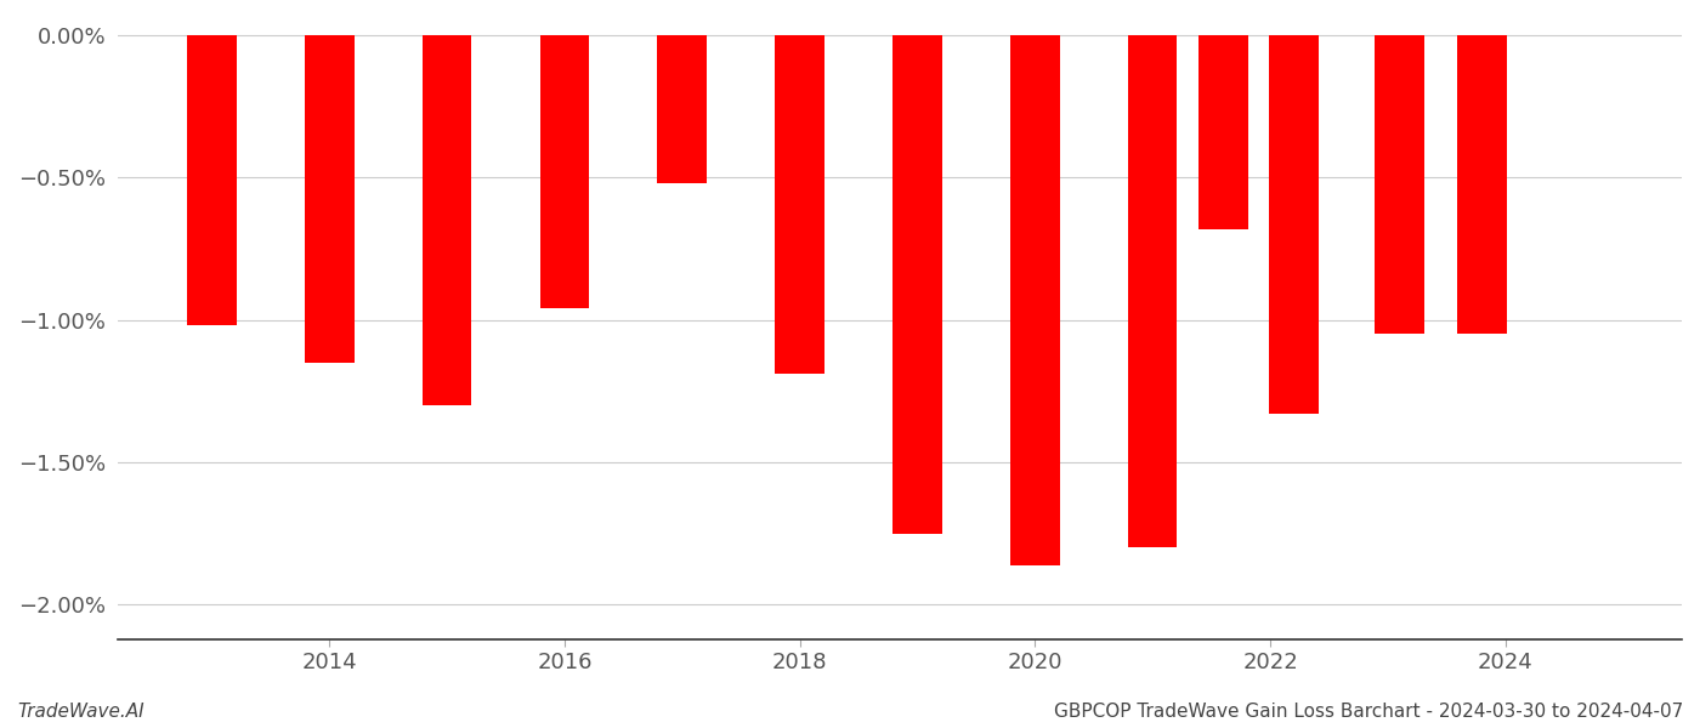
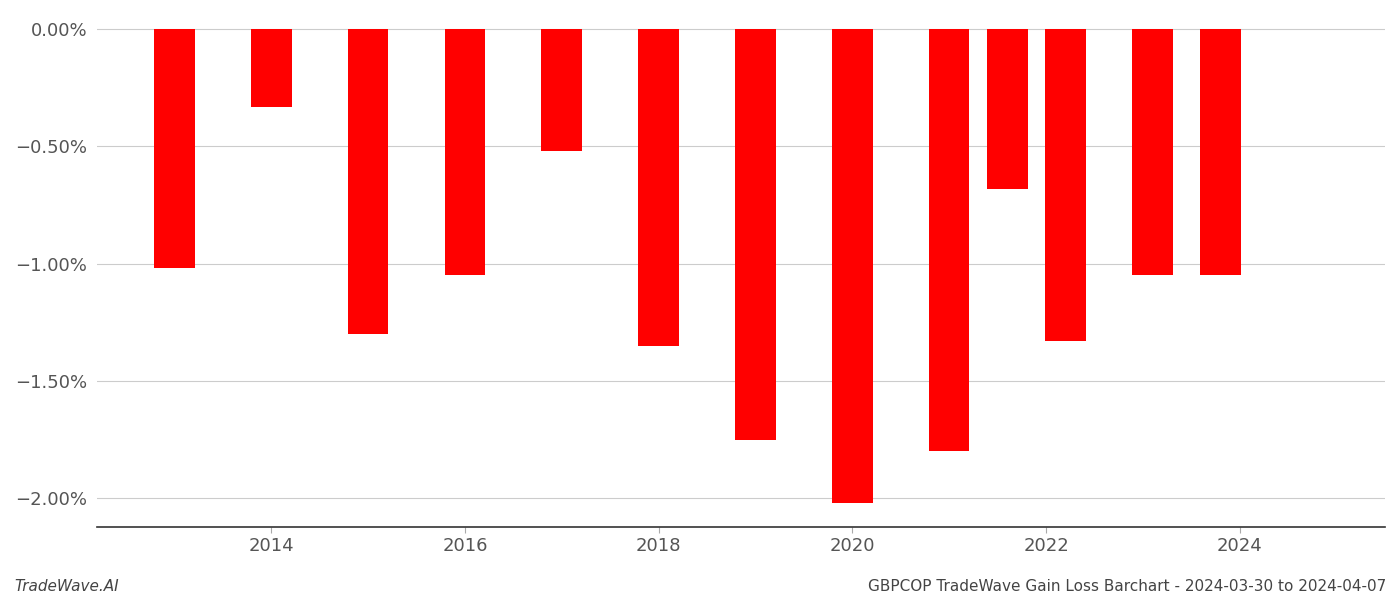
2014: -1.15% -> -0.33%
2016: -0.96% -> -1.05%
2018: -1.19% -> -1.35%
2020: -1.86% -> -2.02%
